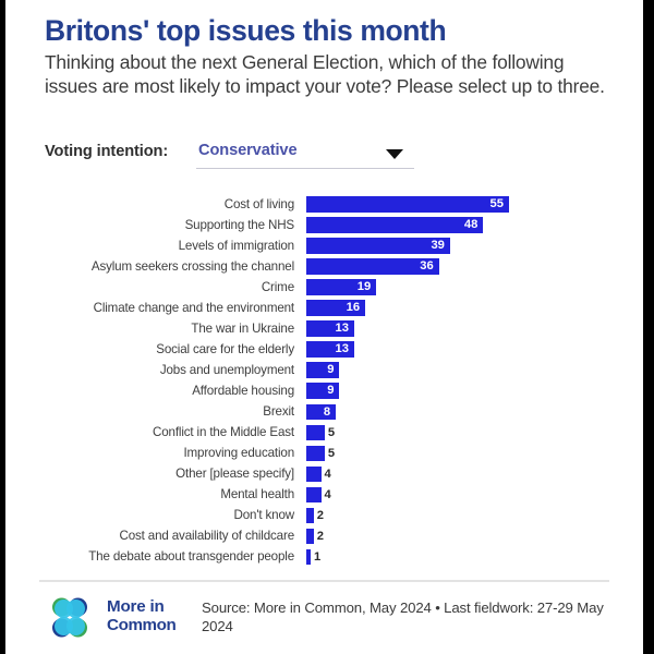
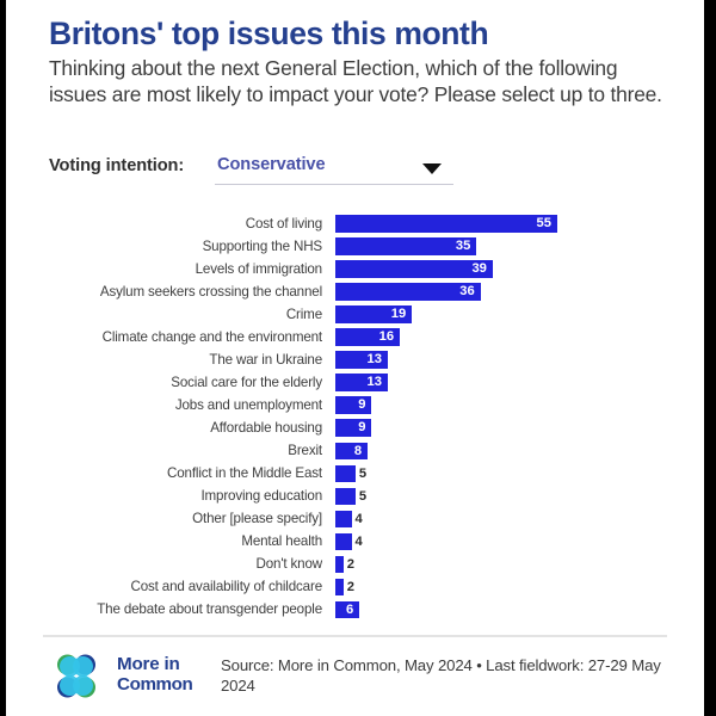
Supporting the NHS: 48 -> 35
The debate about transgender people: 1 -> 6
